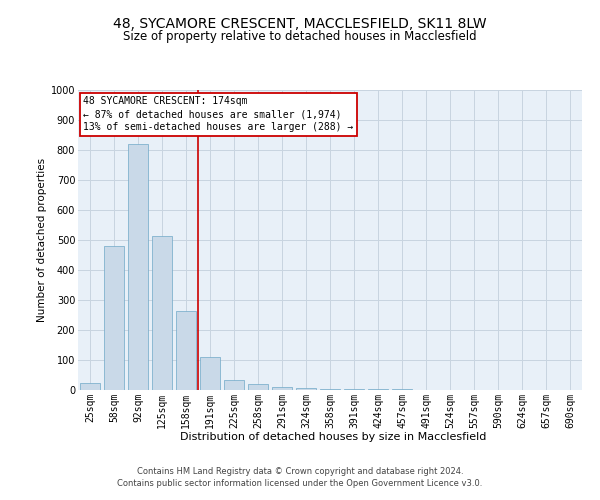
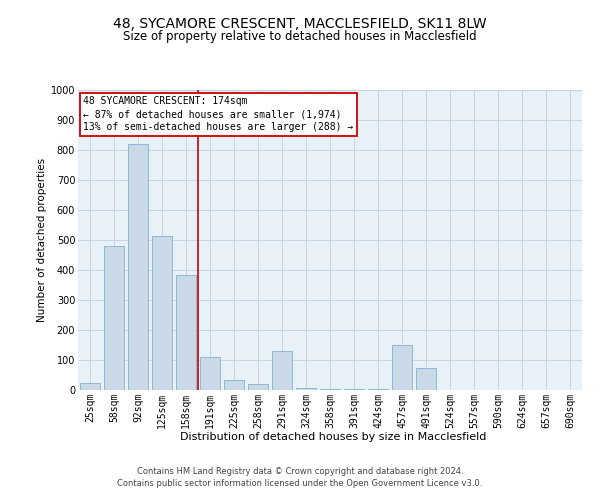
158sqm: 265 -> 385
291sqm: 10 -> 130
457sqm: 2 -> 150
491sqm: 1 -> 75
